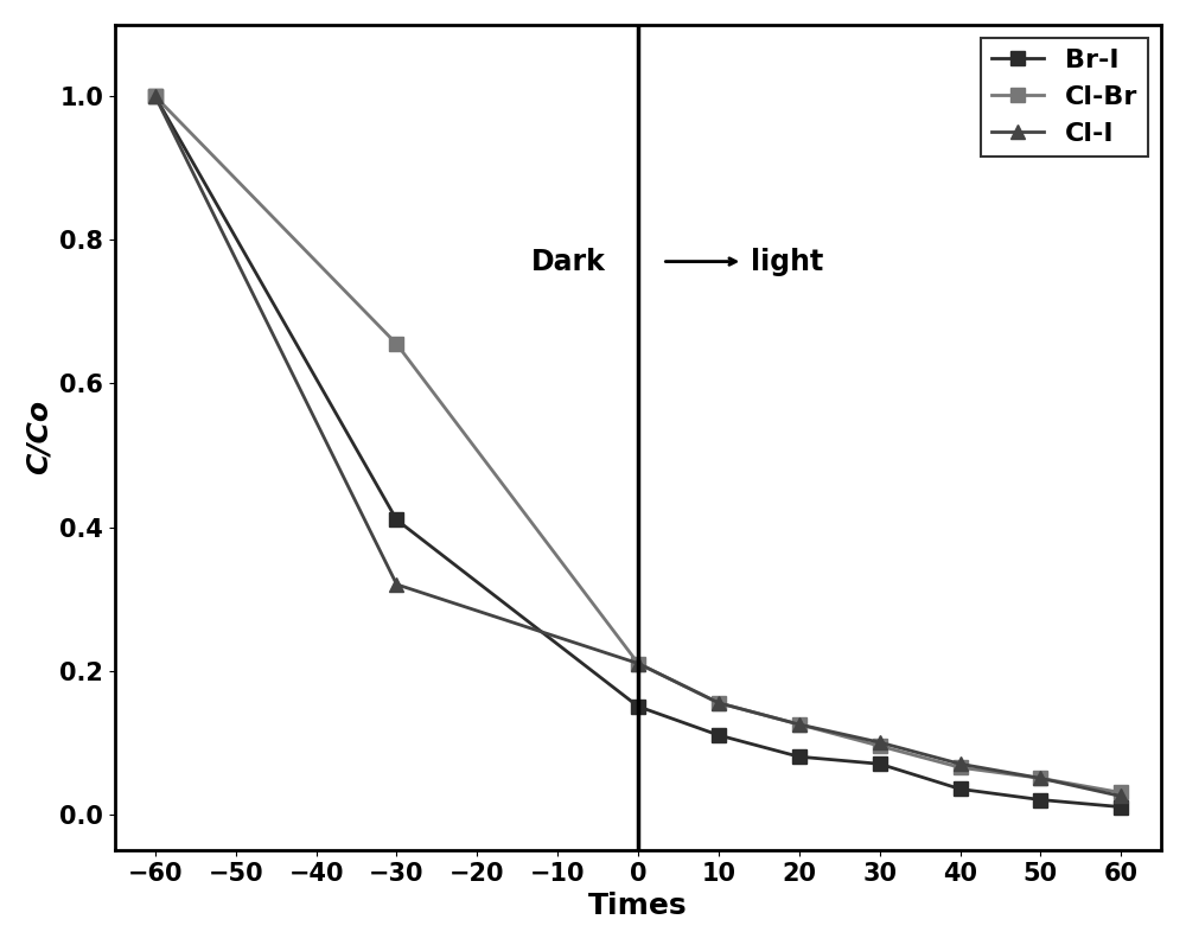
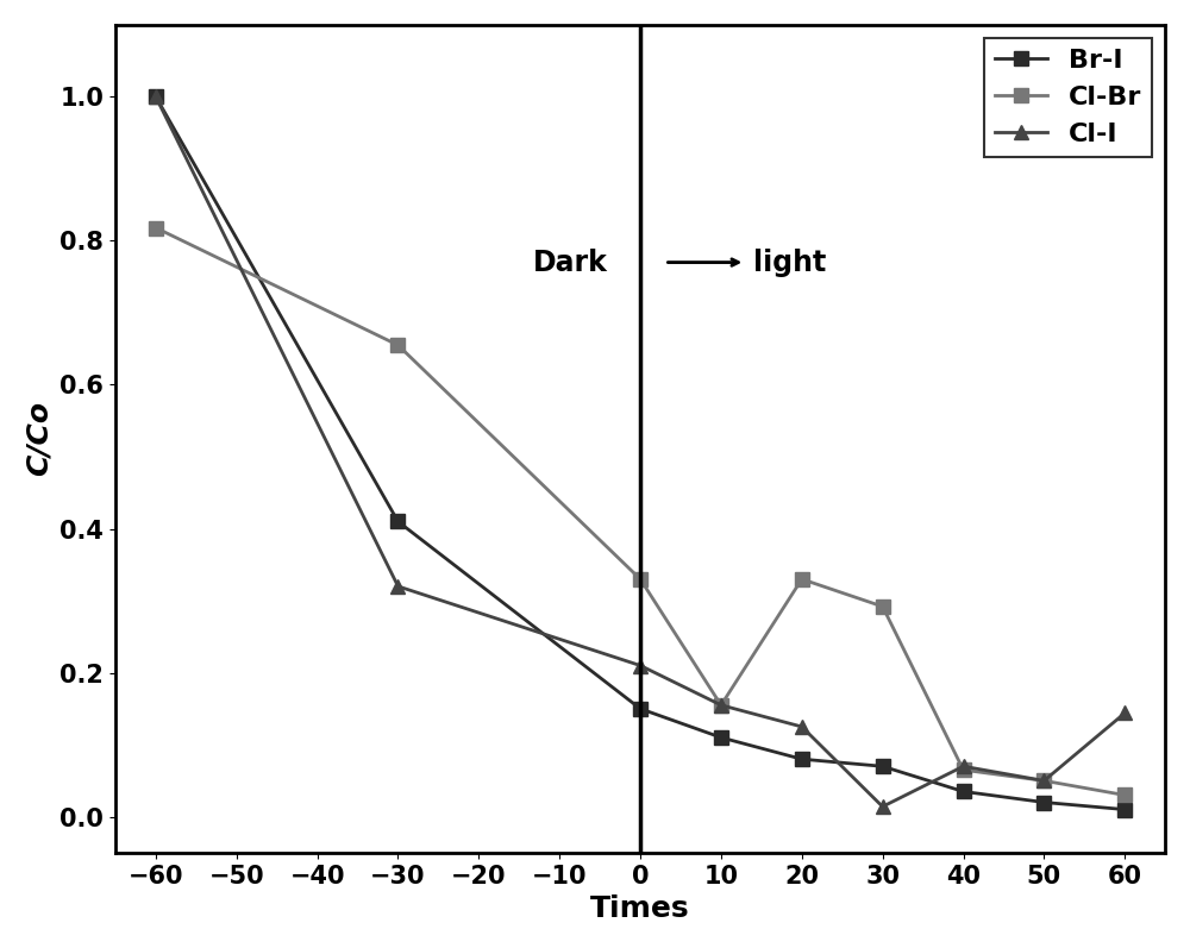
Cl-Br/−60: 1.000 -> 0.818
Cl-Br/0: 0.210 -> 0.330
Cl-Br/20: 0.125 -> 0.330
Cl-Br/30: 0.095 -> 0.292
Cl-I/30: 0.100 -> 0.014
Cl-I/60: 0.025 -> 0.144
